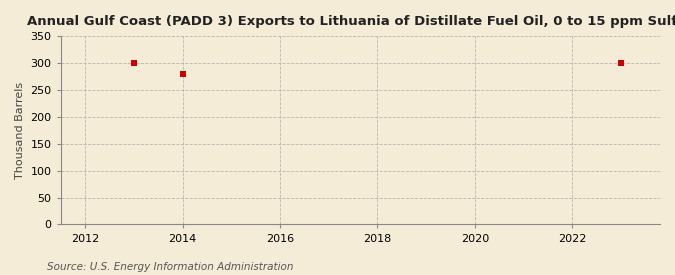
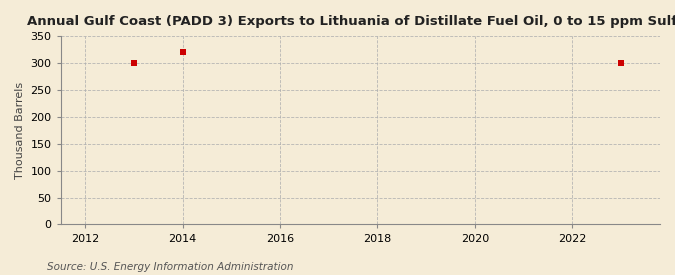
2014: 280 -> 320
